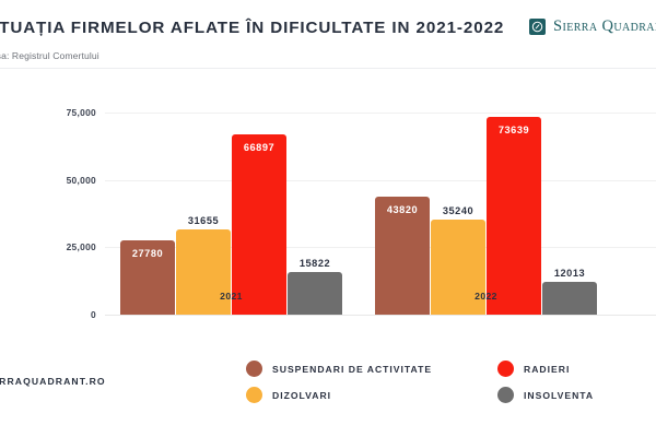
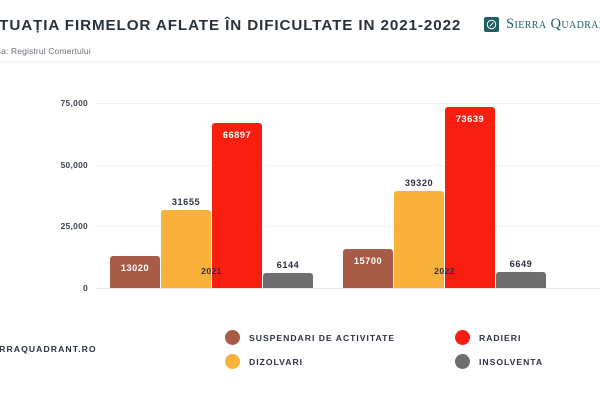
SUSPENDARI DE ACTIVITATE/2021: 27780 -> 13020
INSOLVENTA/2021: 15822 -> 6144
SUSPENDARI DE ACTIVITATE/2022: 43820 -> 15700
DIZOLVARI/2022: 35240 -> 39320
INSOLVENTA/2022: 12013 -> 6649
